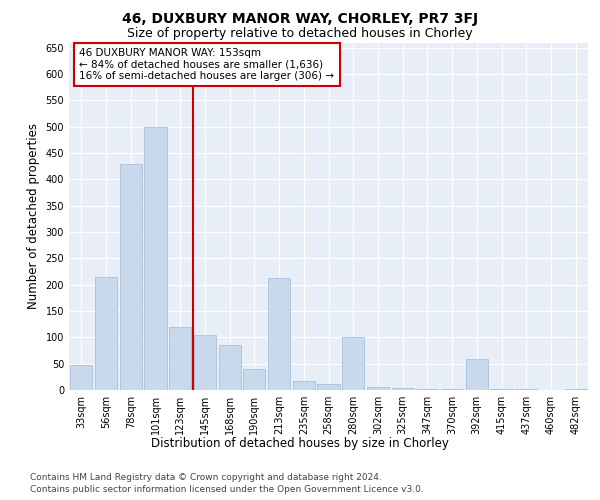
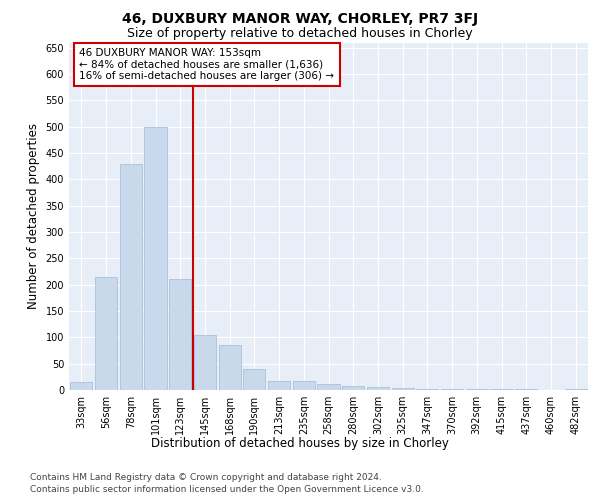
33sqm: 48 -> 15
123sqm: 120 -> 210
213sqm: 212 -> 18
280sqm: 100 -> 8
392sqm: 58 -> 1
